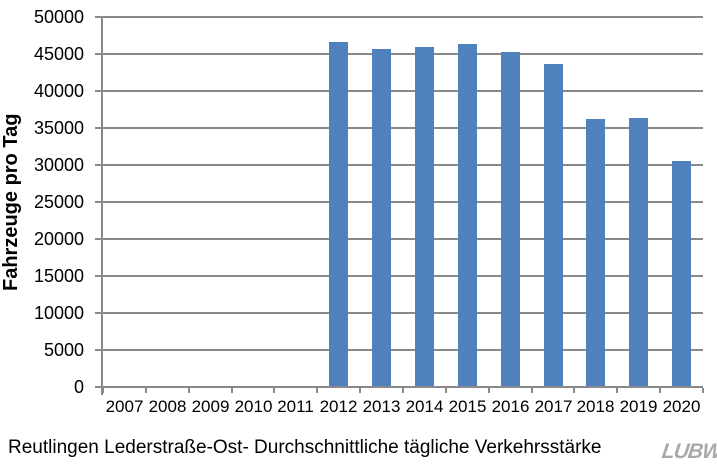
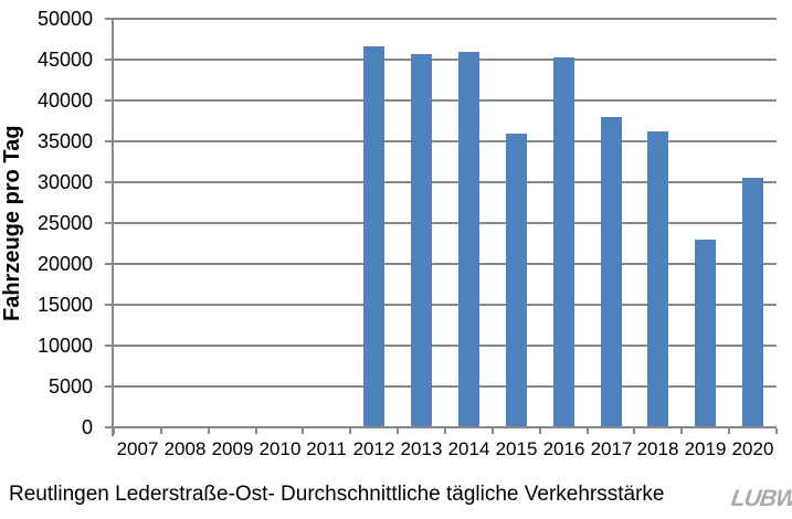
2015: 46000 -> 36000
2017: 44000 -> 38000
2019: 36000 -> 23000
